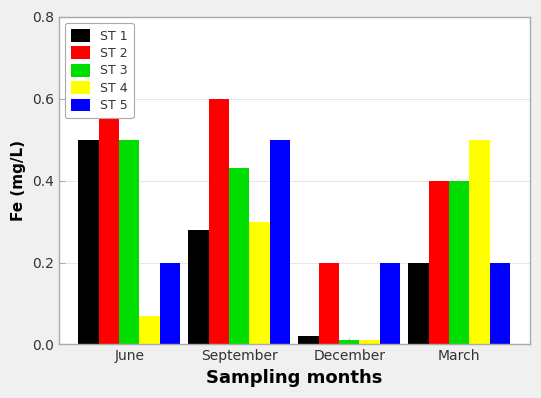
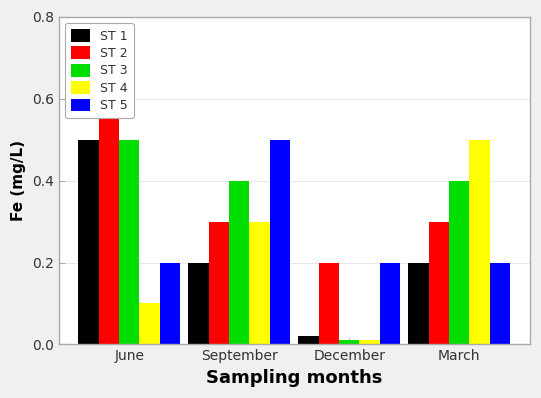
ST 4/June: 0.07 -> 0.10
ST 1/September: 0.28 -> 0.20
ST 2/September: 0.6 -> 0.3
ST 3/September: 0.43 -> 0.40
ST 2/March: 0.4 -> 0.3
